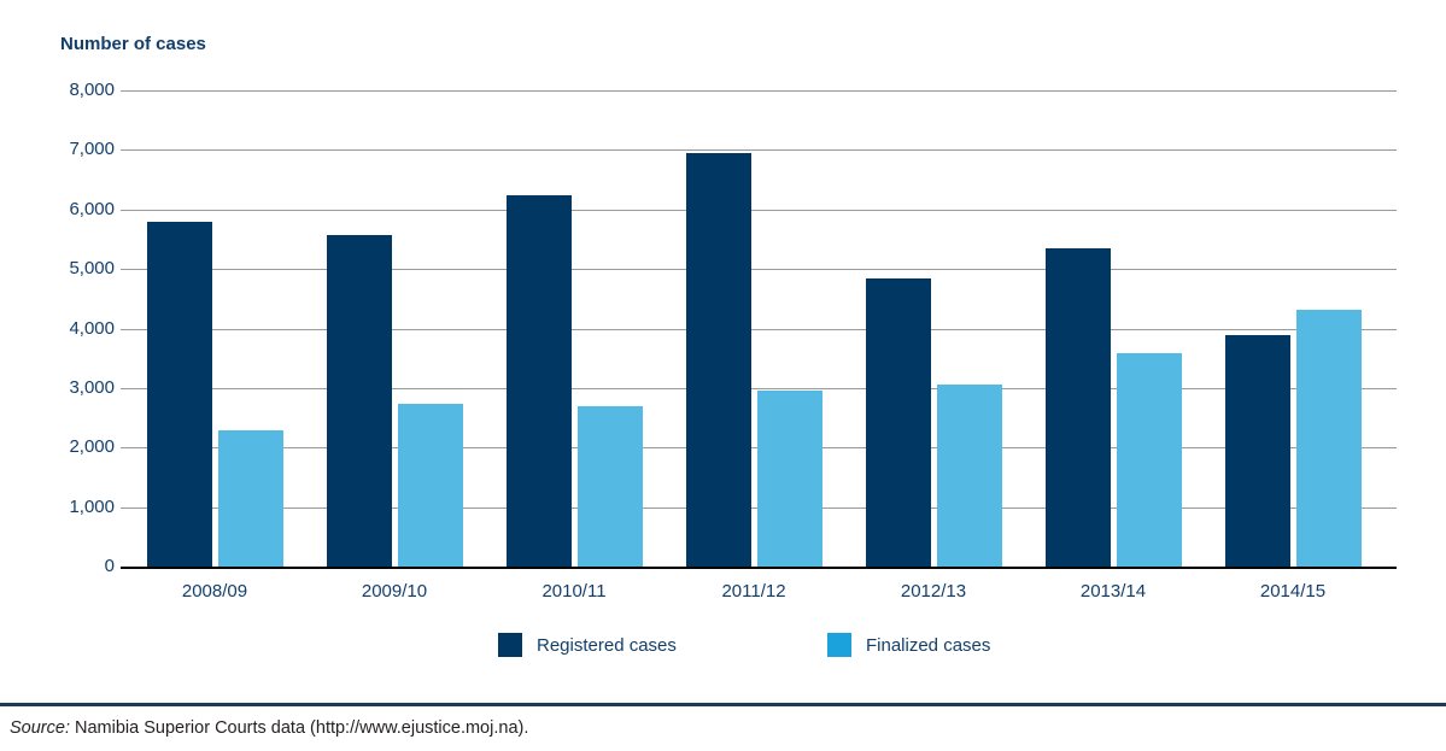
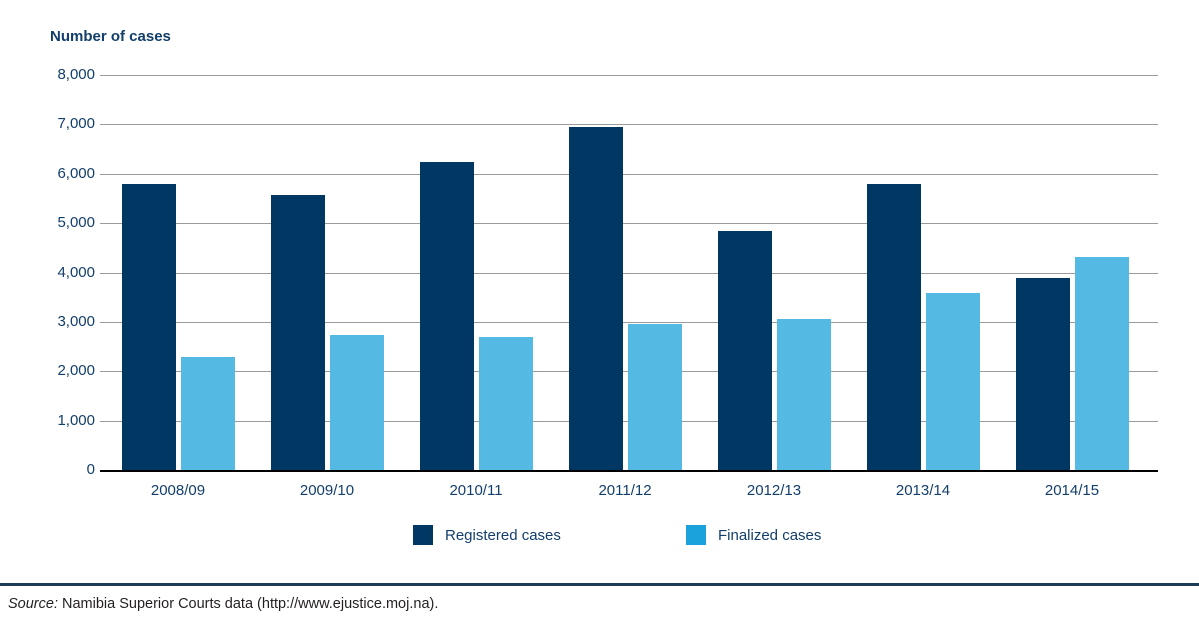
Registered cases/2013/14: 5300 -> 5800
